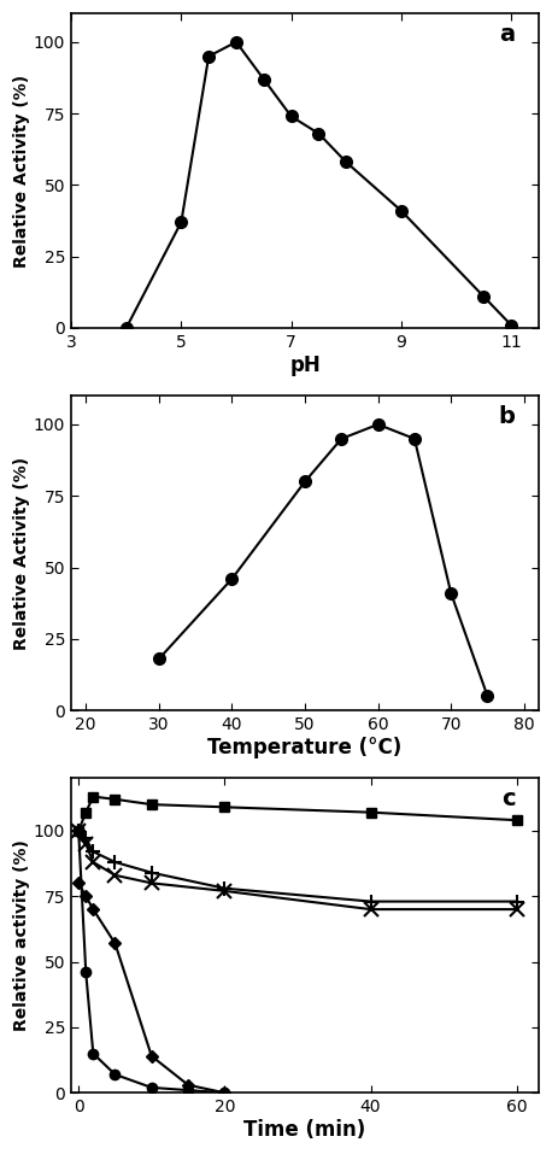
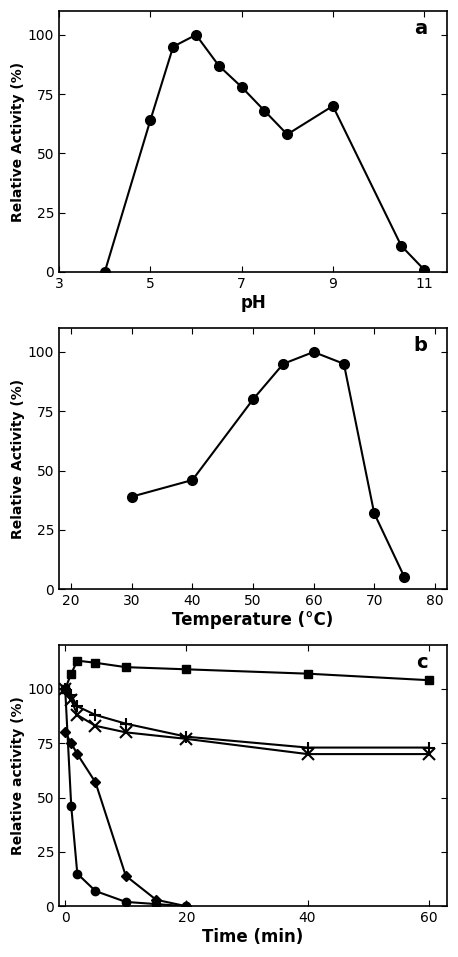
5: 37 -> 64
7: 74 -> 78
9: 41 -> 70
30: 18 -> 39
70: 41 -> 32
